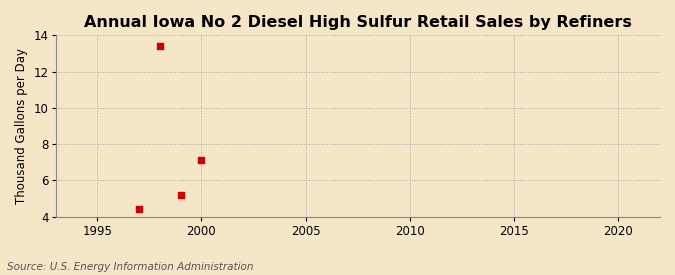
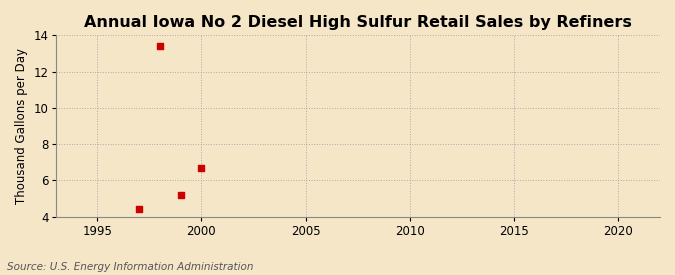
2000: 7.1 -> 6.7
